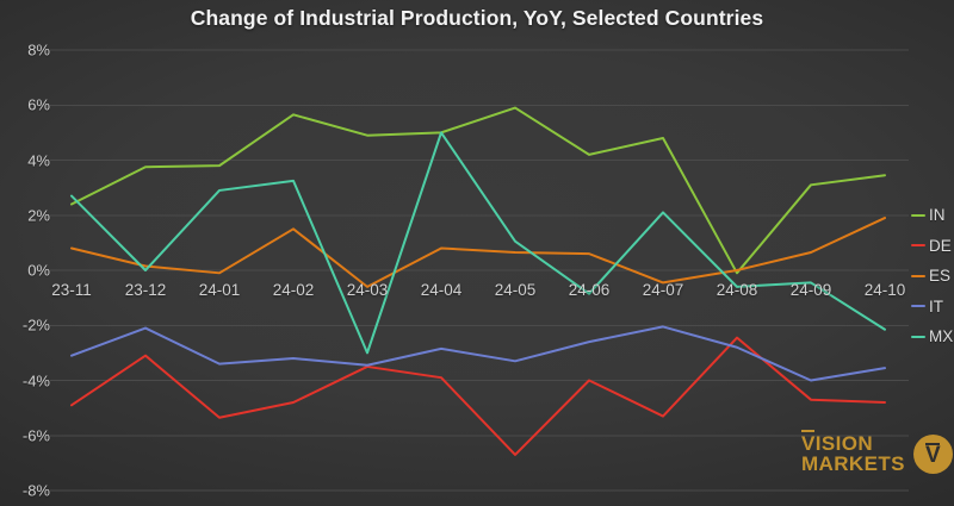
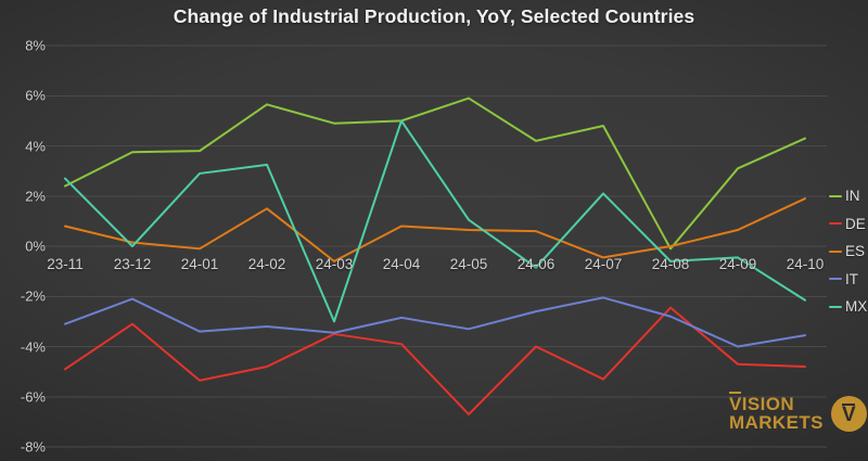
IN/24-10: 3.5% -> 4.3%
